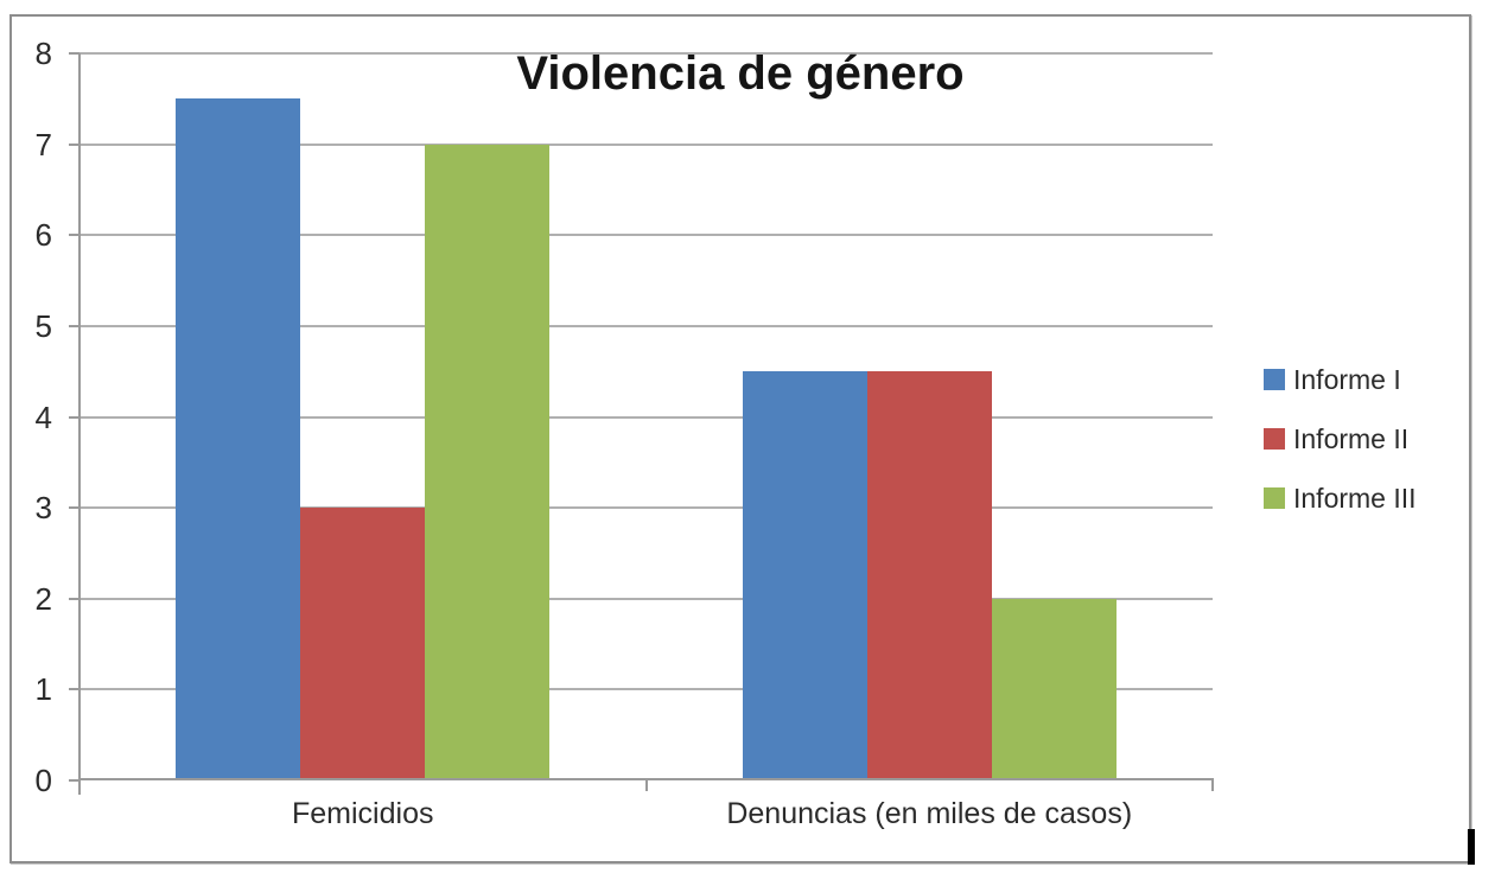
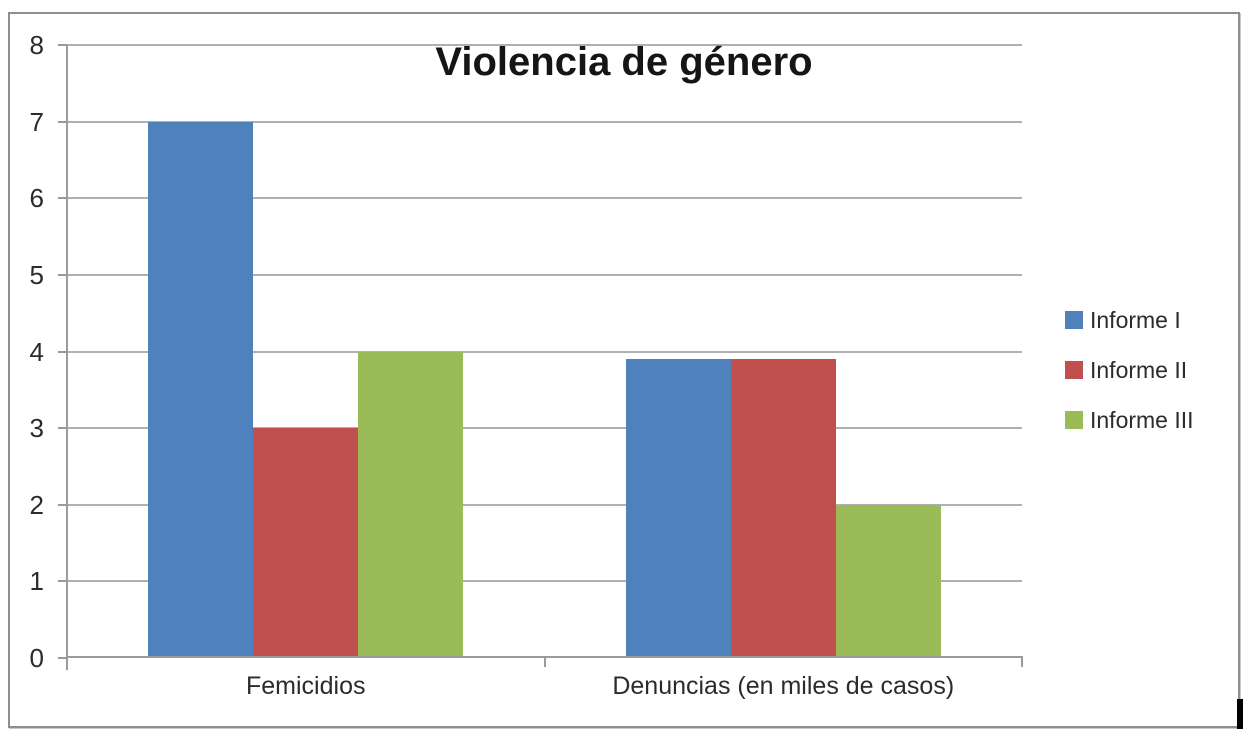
Informe I/Femicidios: 7.5 -> 7.0
Informe III/Femicidios: 7 -> 4
Informe I/Denuncias (en miles de casos): 4.5 -> 3.9
Informe II/Denuncias (en miles de casos): 4.5 -> 3.9
